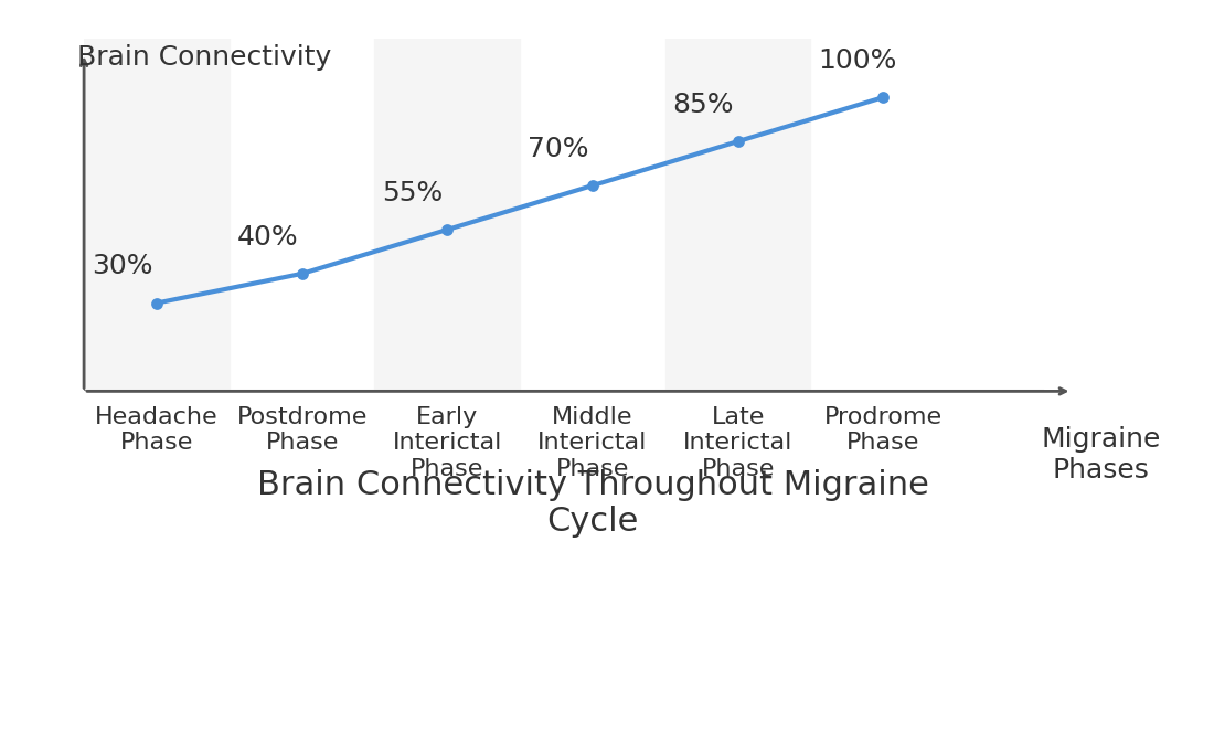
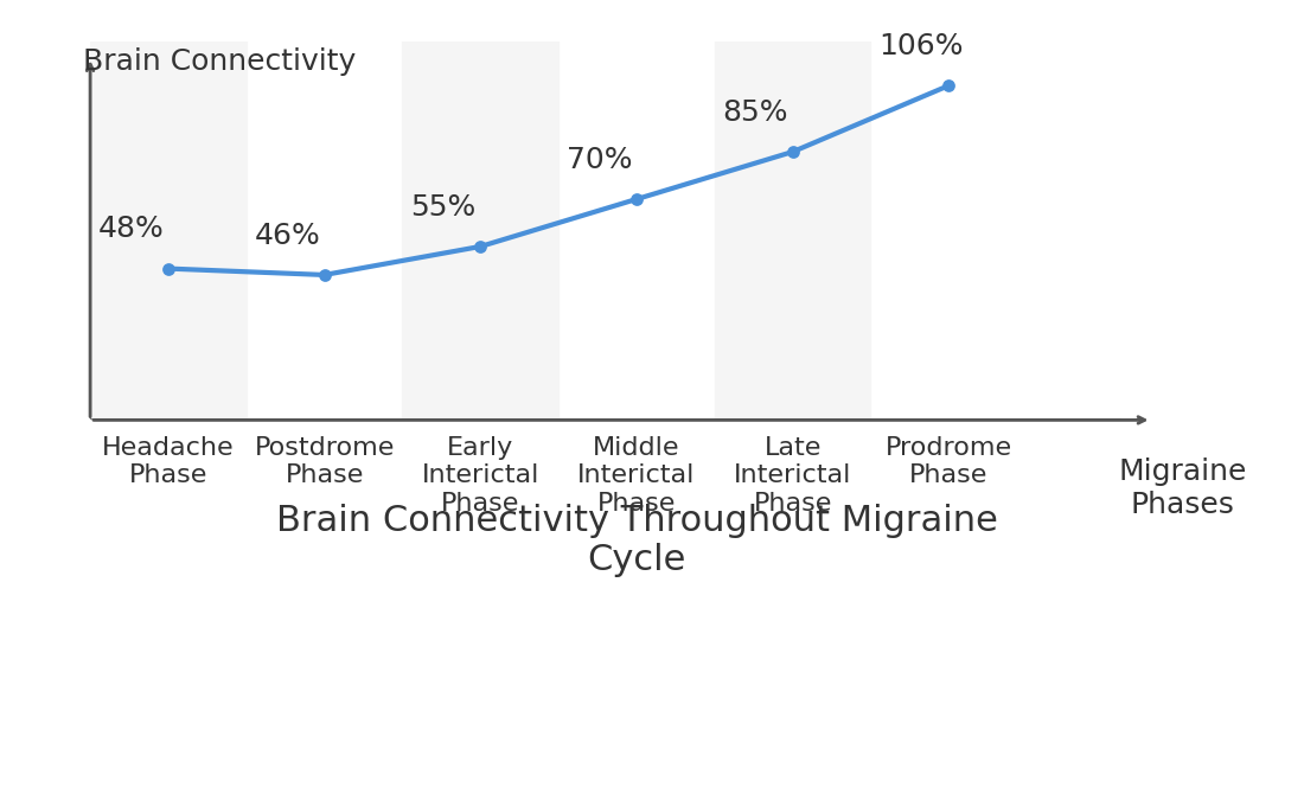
Headache Phase: 30% -> 48%
Postdrome Phase: 40% -> 46%
Prodrome Phase: 100% -> 106%
